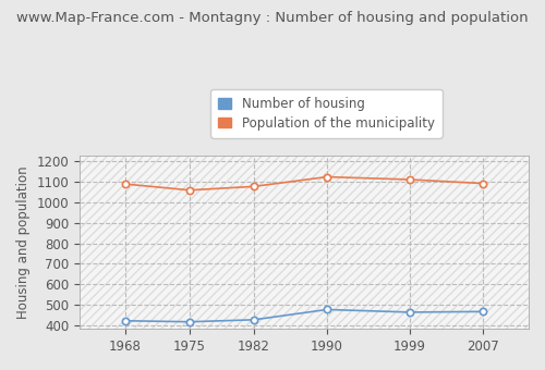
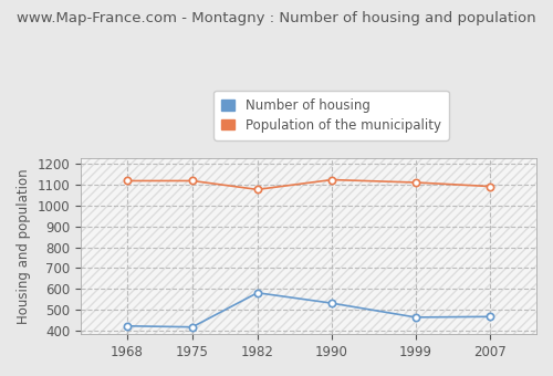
Population of the municipality/1968: 1090 -> 1120
Population of the municipality/1975: 1060 -> 1120
Number of housing/1982: 420 -> 580
Number of housing/1990: 480 -> 530
